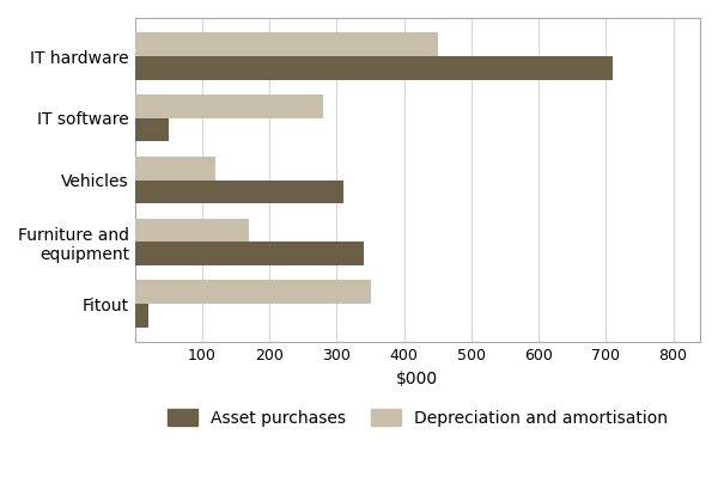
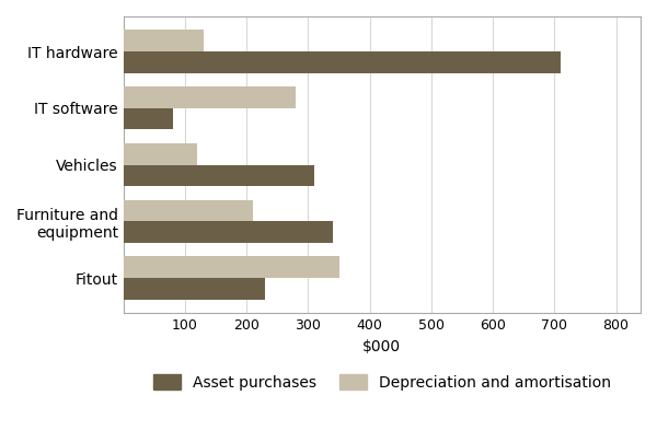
Depreciation and amortisation/IT hardware: 450 -> 130
Asset purchases/IT software: 50 -> 80
Depreciation and amortisation/Furniture and equipment: 170 -> 210
Asset purchases/Fitout: 20 -> 230
